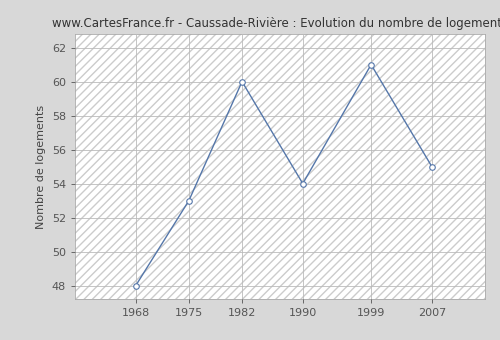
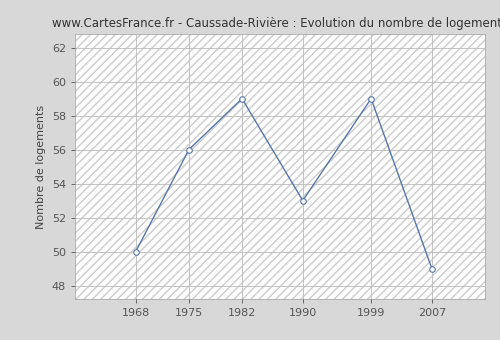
1968: 48 -> 50
1975: 53 -> 56
1982: 60 -> 59
1990: 54 -> 53
1999: 61 -> 59
2007: 55 -> 49
